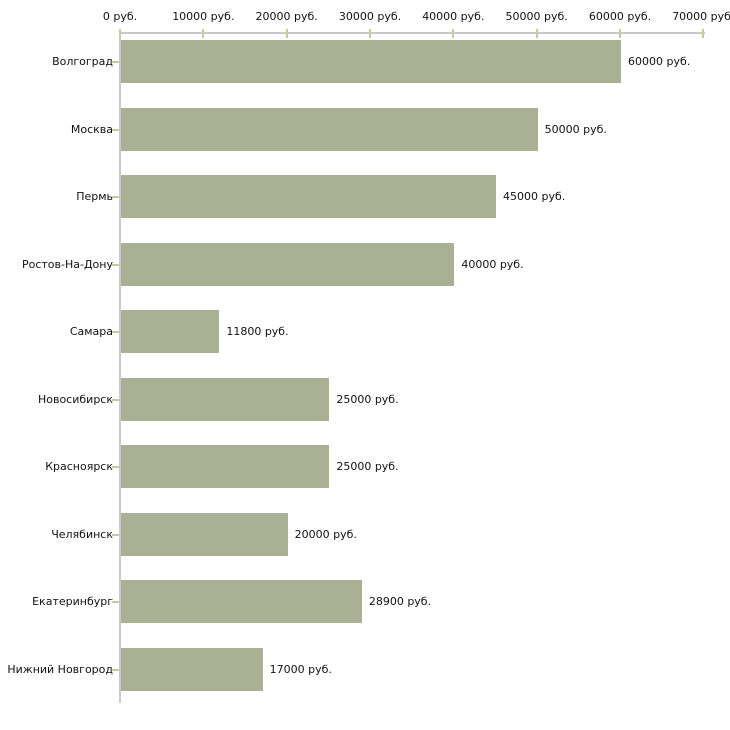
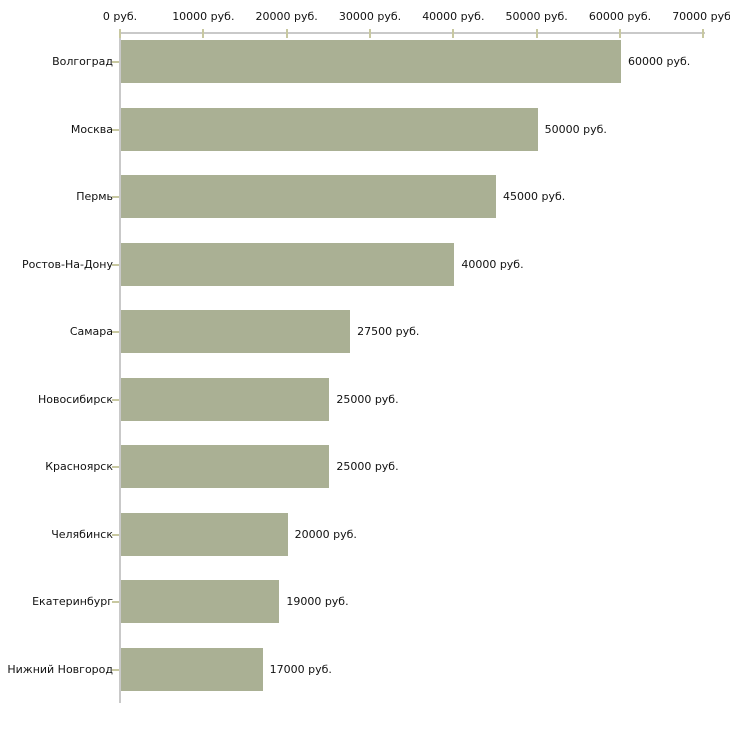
Самара: 11800 -> 27500
Екатеринбург: 28900 -> 19000
